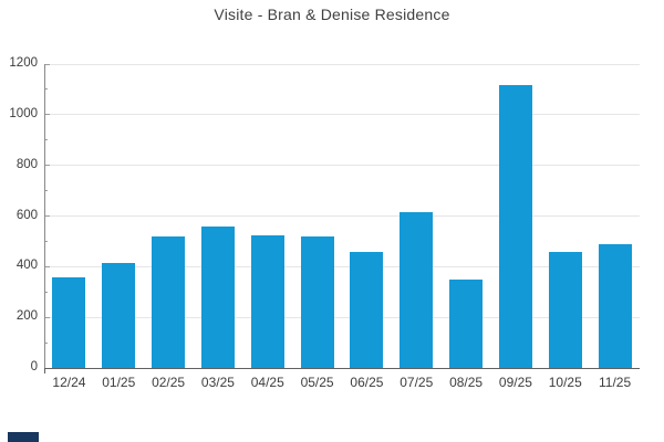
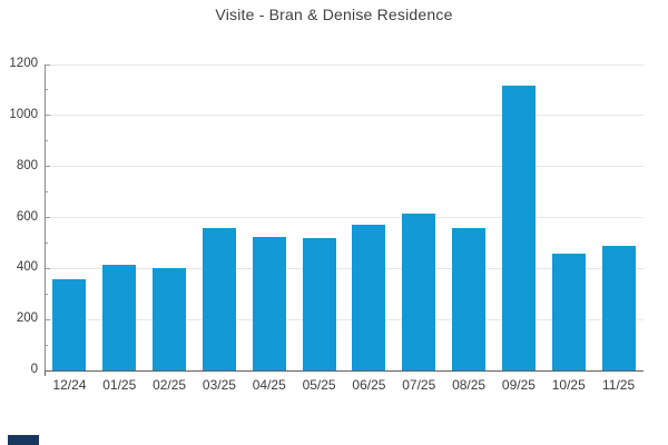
02/25: 520 -> 400
06/25: 460 -> 570
08/25: 350 -> 560
